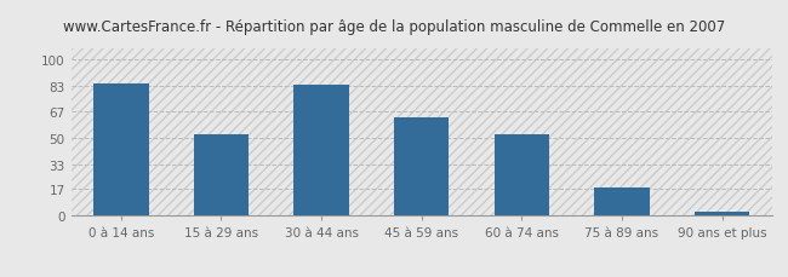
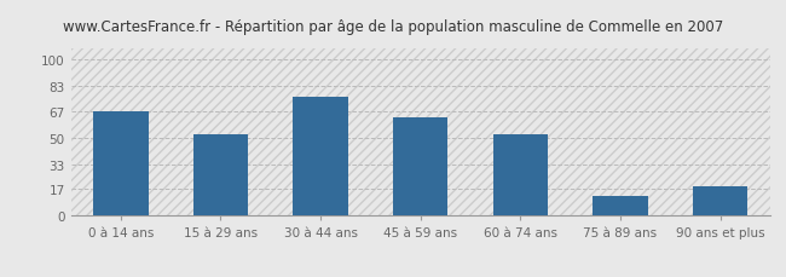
0 à 14 ans: 85 -> 67
30 à 44 ans: 84 -> 76
75 à 89 ans: 18 -> 13
90 ans et plus: 3 -> 19
